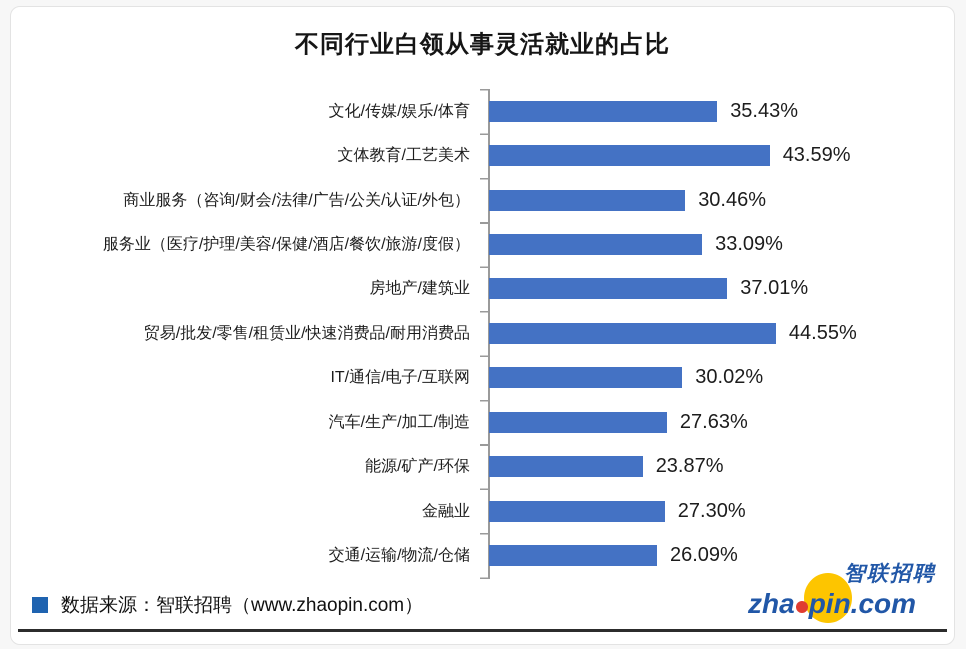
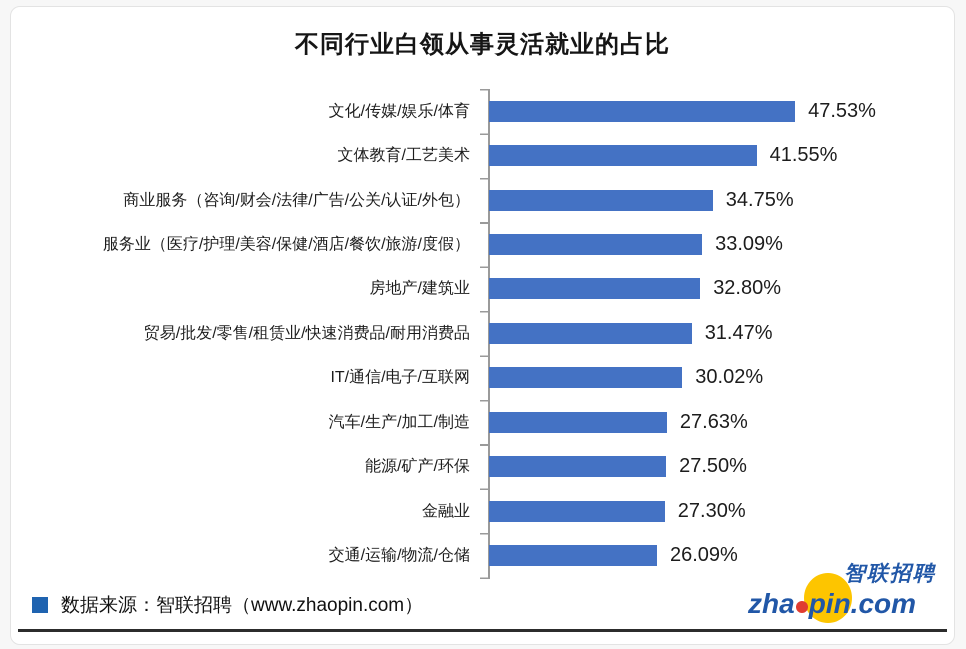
文化/传媒/娱乐/体育: 35.43% -> 47.53%
文体教育/工艺美术: 43.59% -> 41.55%
商业服务（咨询/财会/法律/广告/公关/认证/外包）: 30.46% -> 34.75%
房地产/建筑业: 37.01% -> 32.80%
贸易/批发/零售/租赁业/快速消费品/耐用消费品: 44.55% -> 31.47%
能源/矿产/环保: 23.87% -> 27.50%
